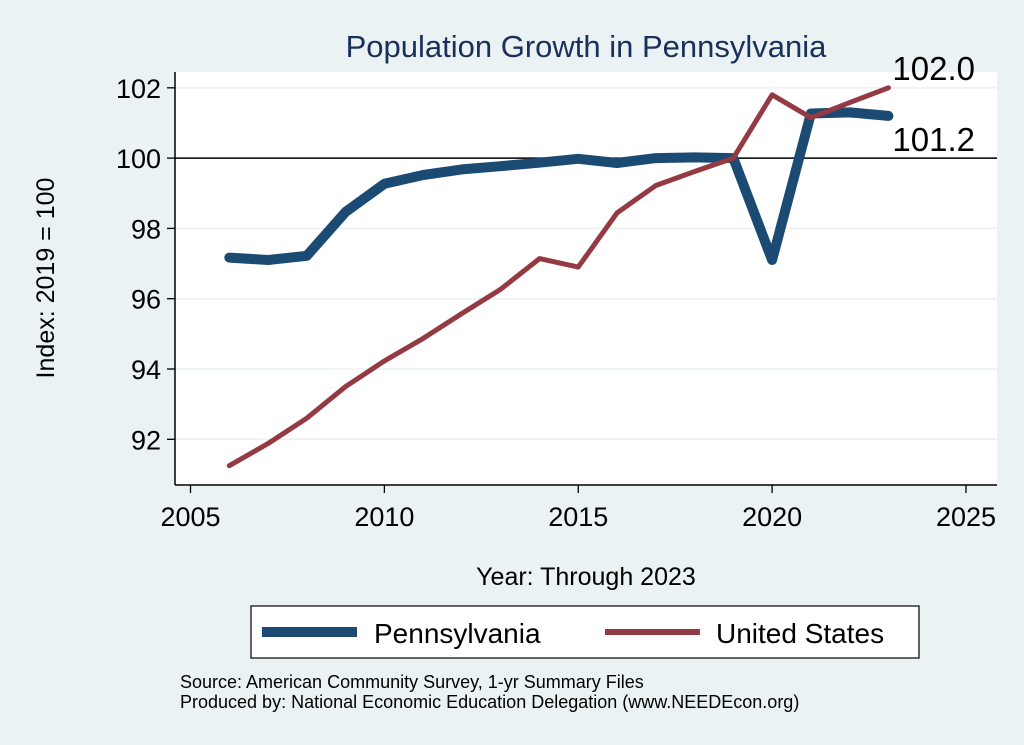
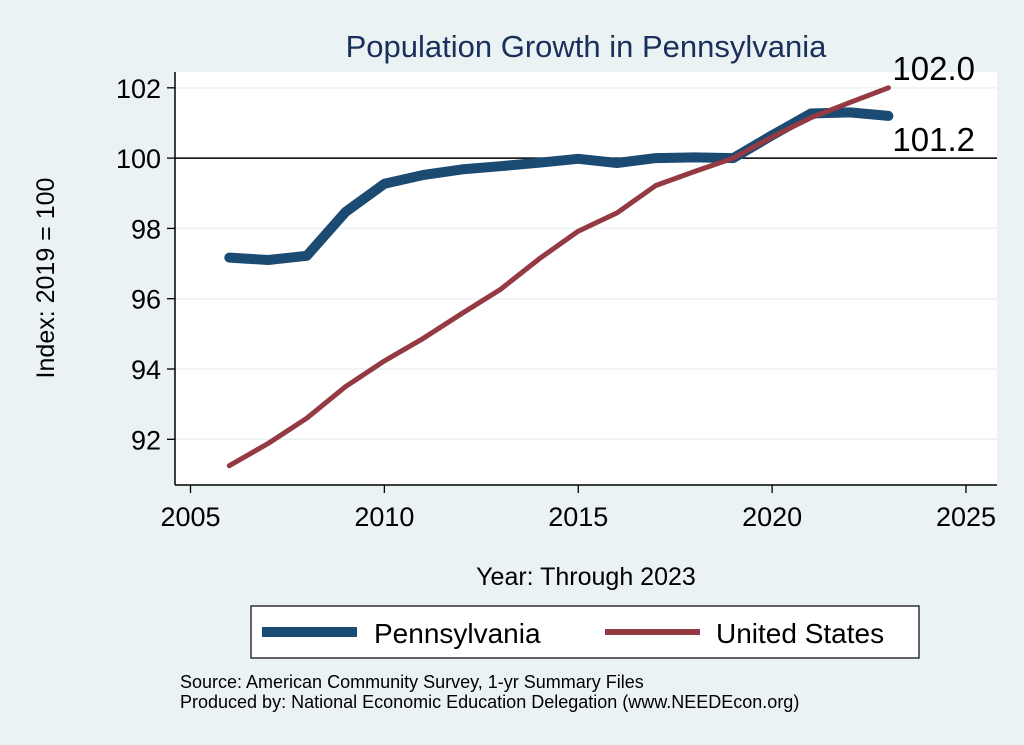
United States/2015: 96.9 -> 97.9
Pennsylvania/2020: 97.1 -> 100.7
United States/2020: 101.8 -> 100.6
